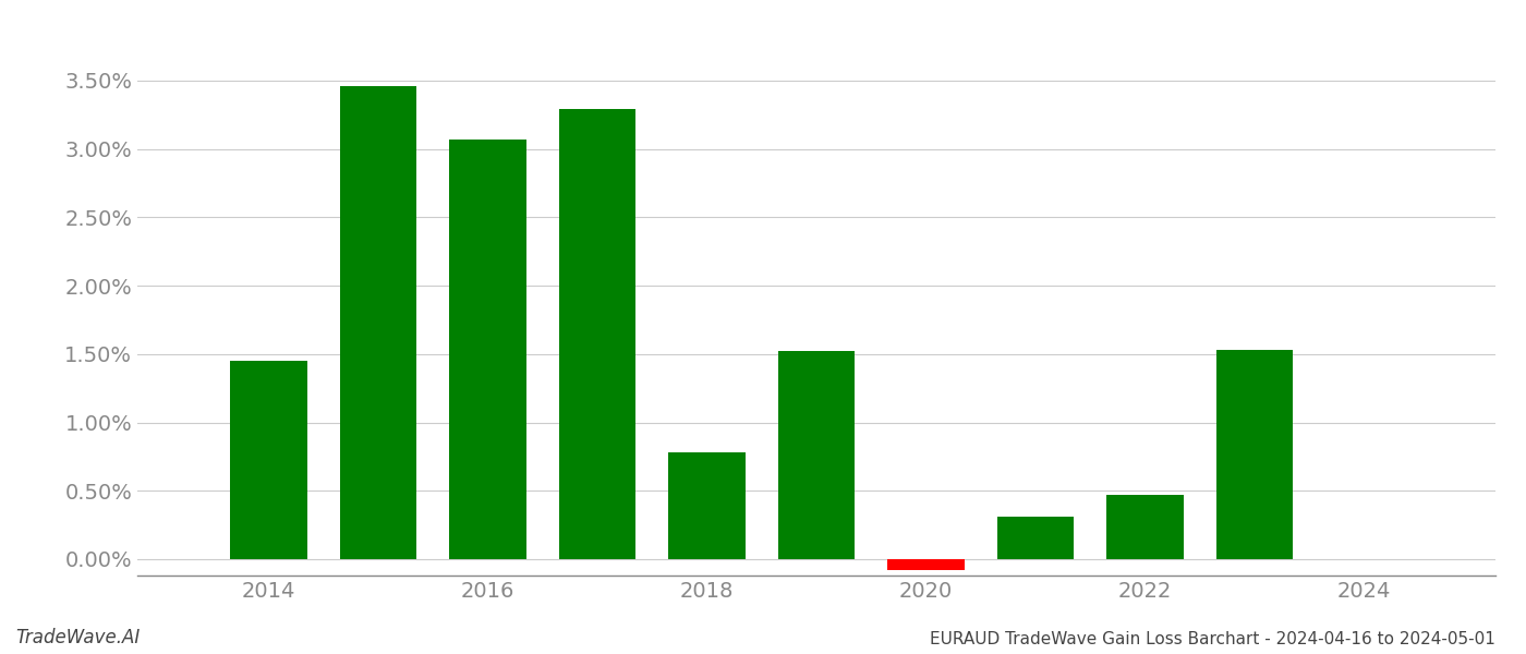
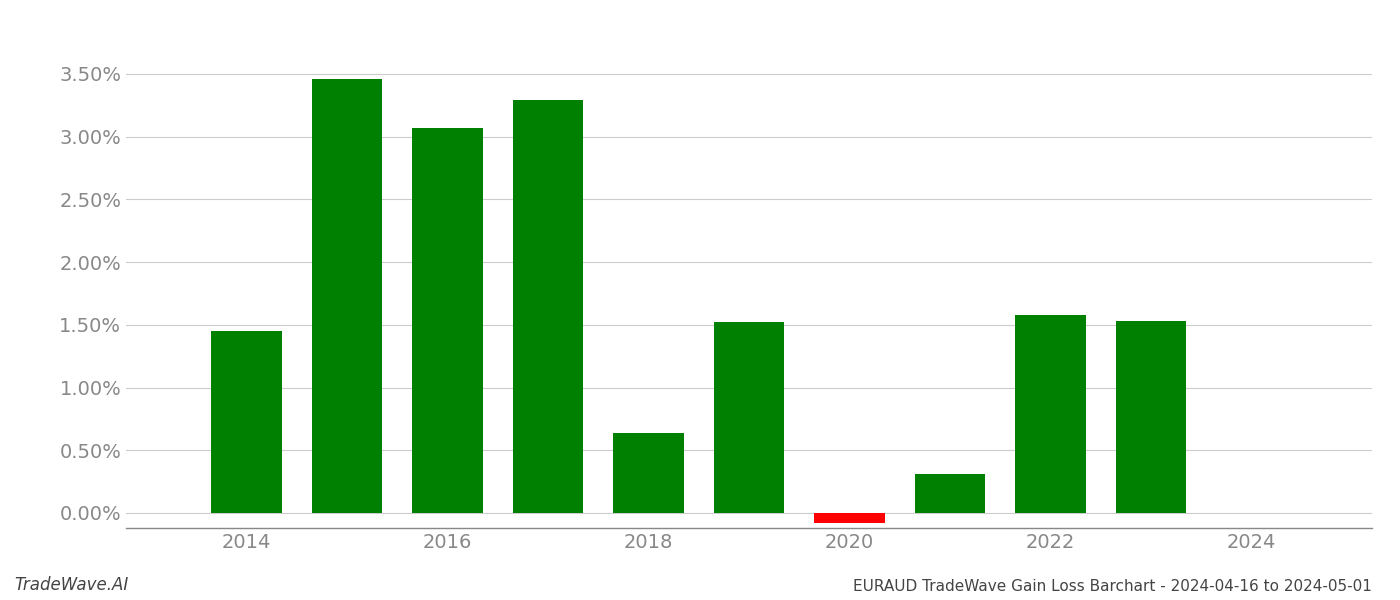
2018: 0.78% -> 0.64%
2022: 0.47% -> 1.58%
